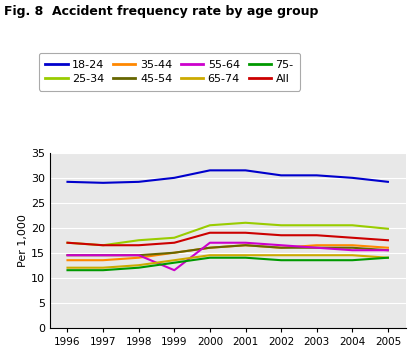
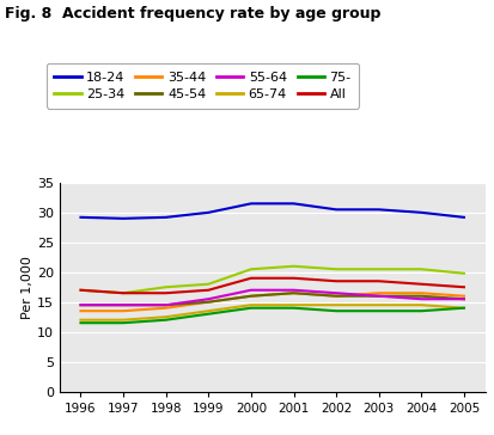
55-64/1999: 11.5 -> 15.5
